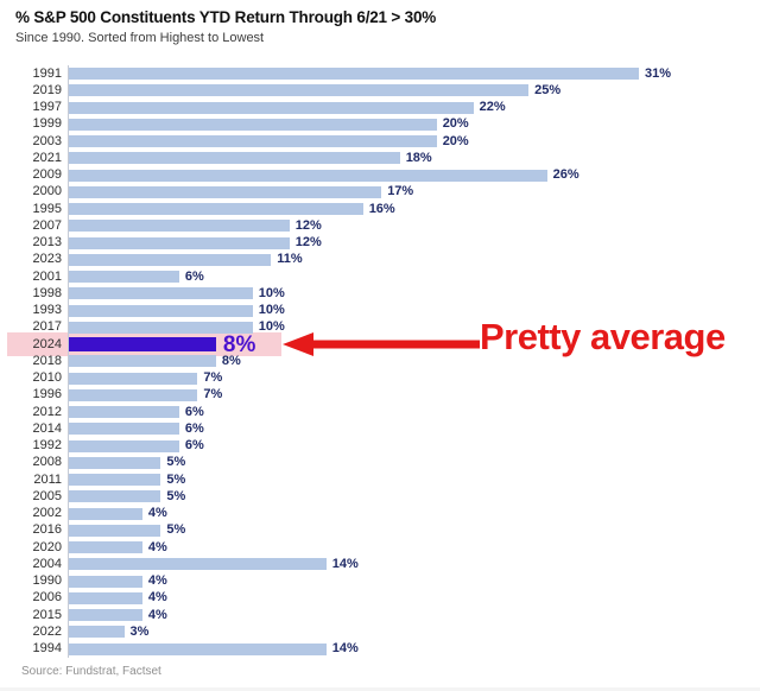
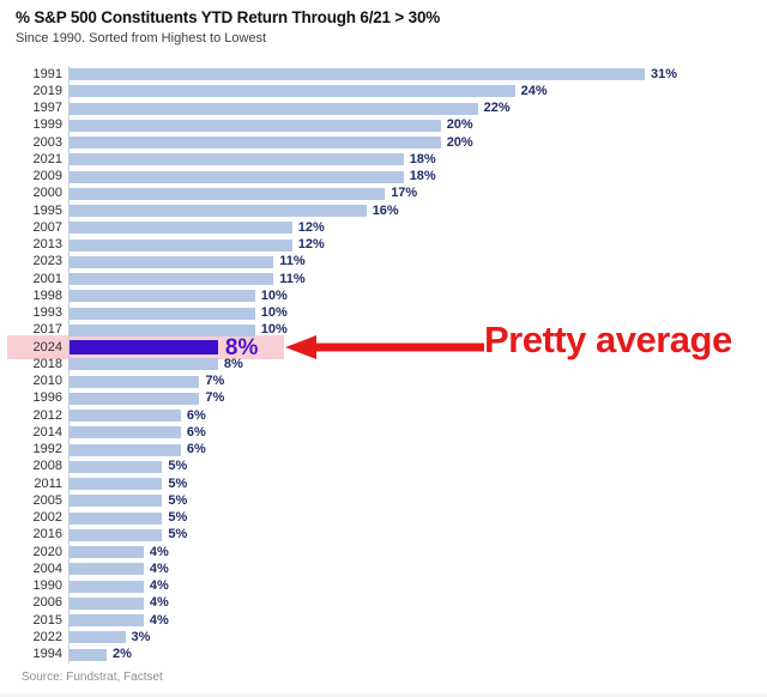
2019: 25% -> 24%
2009: 26% -> 18%
2001: 6% -> 11%
2002: 4% -> 5%
2004: 14% -> 4%
1994: 14% -> 2%
